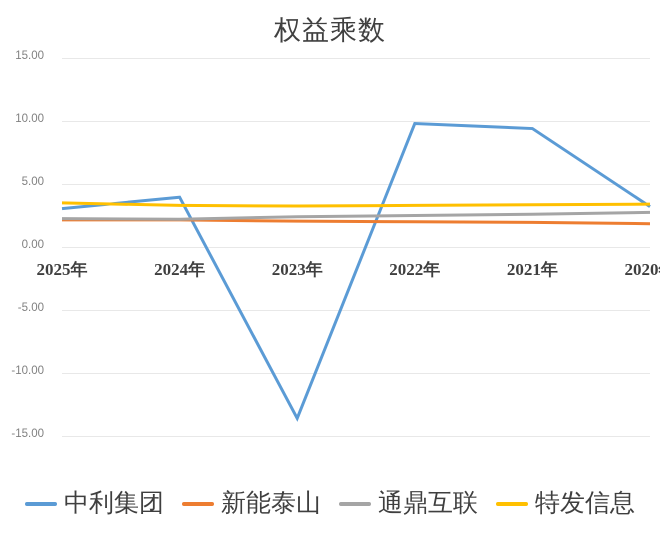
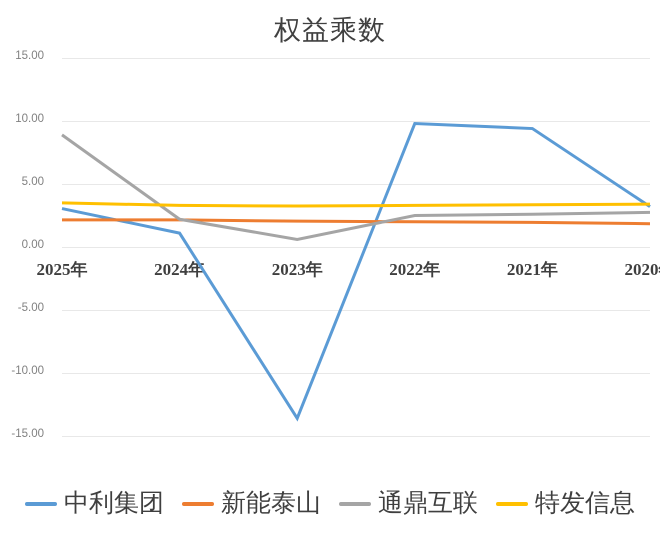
通鼎互联/2025年: 2.2 -> 8.9
中利集团/2024年: 4.0 -> 1.1
通鼎互联/2023年: 2.4 -> 0.6
